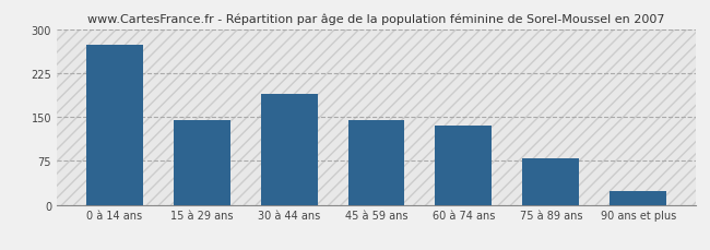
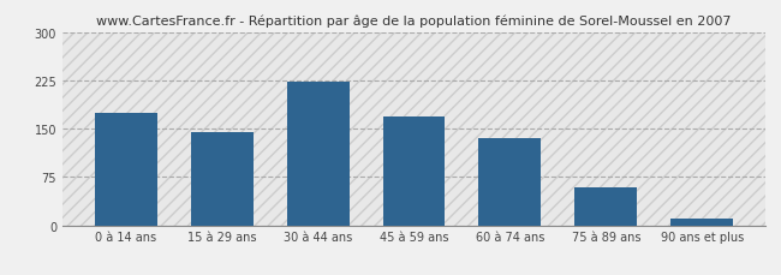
0 à 14 ans: 274 -> 175
30 à 44 ans: 190 -> 222
45 à 59 ans: 144 -> 168
75 à 89 ans: 80 -> 58
90 ans et plus: 24 -> 10
